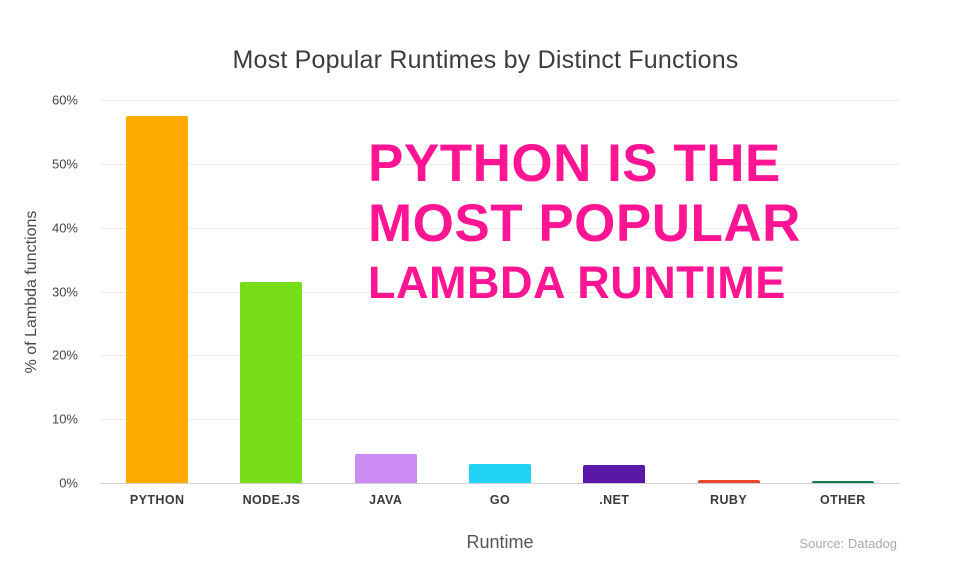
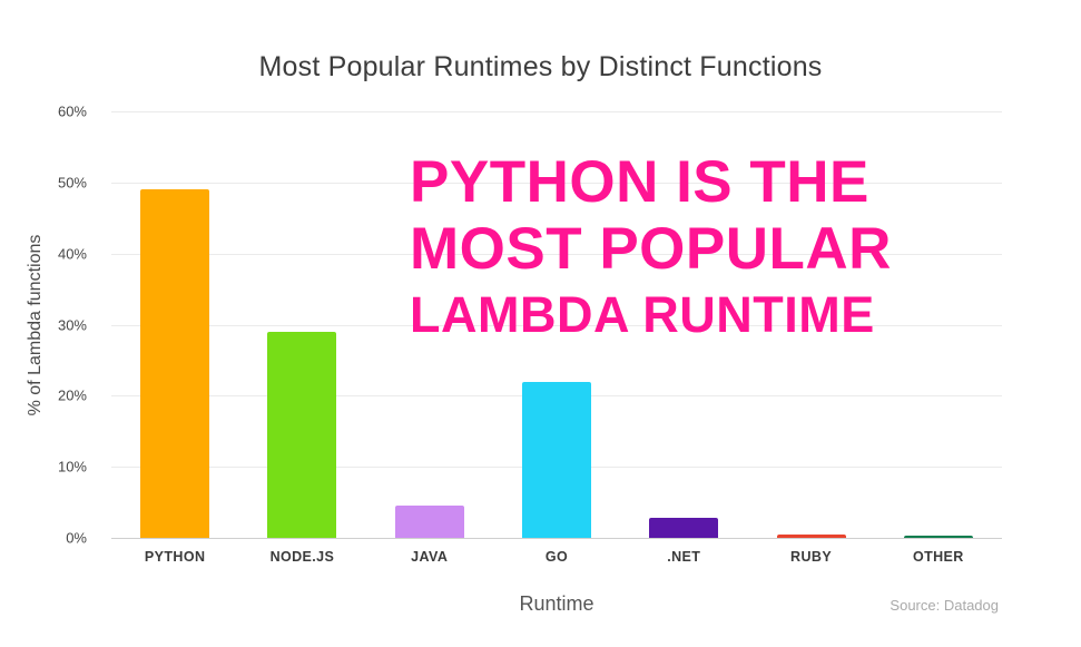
PYTHON: 58% -> 49%
NODE.JS: 32% -> 29%
GO: 3% -> 22%
